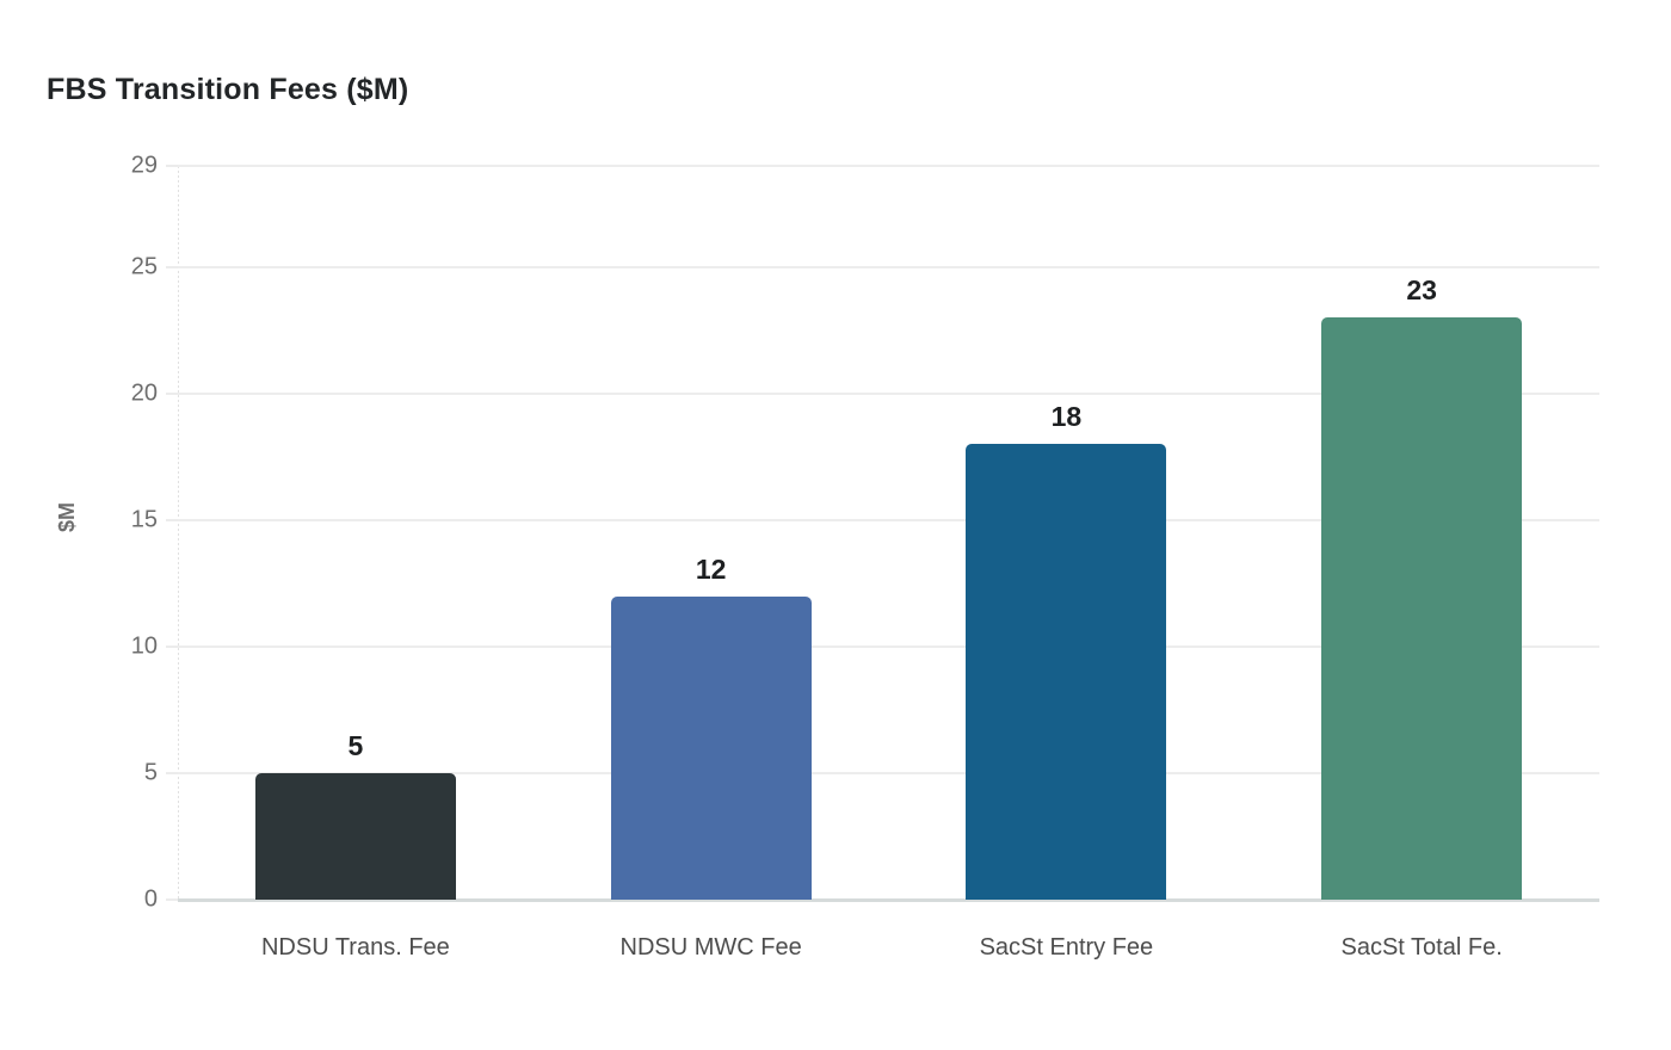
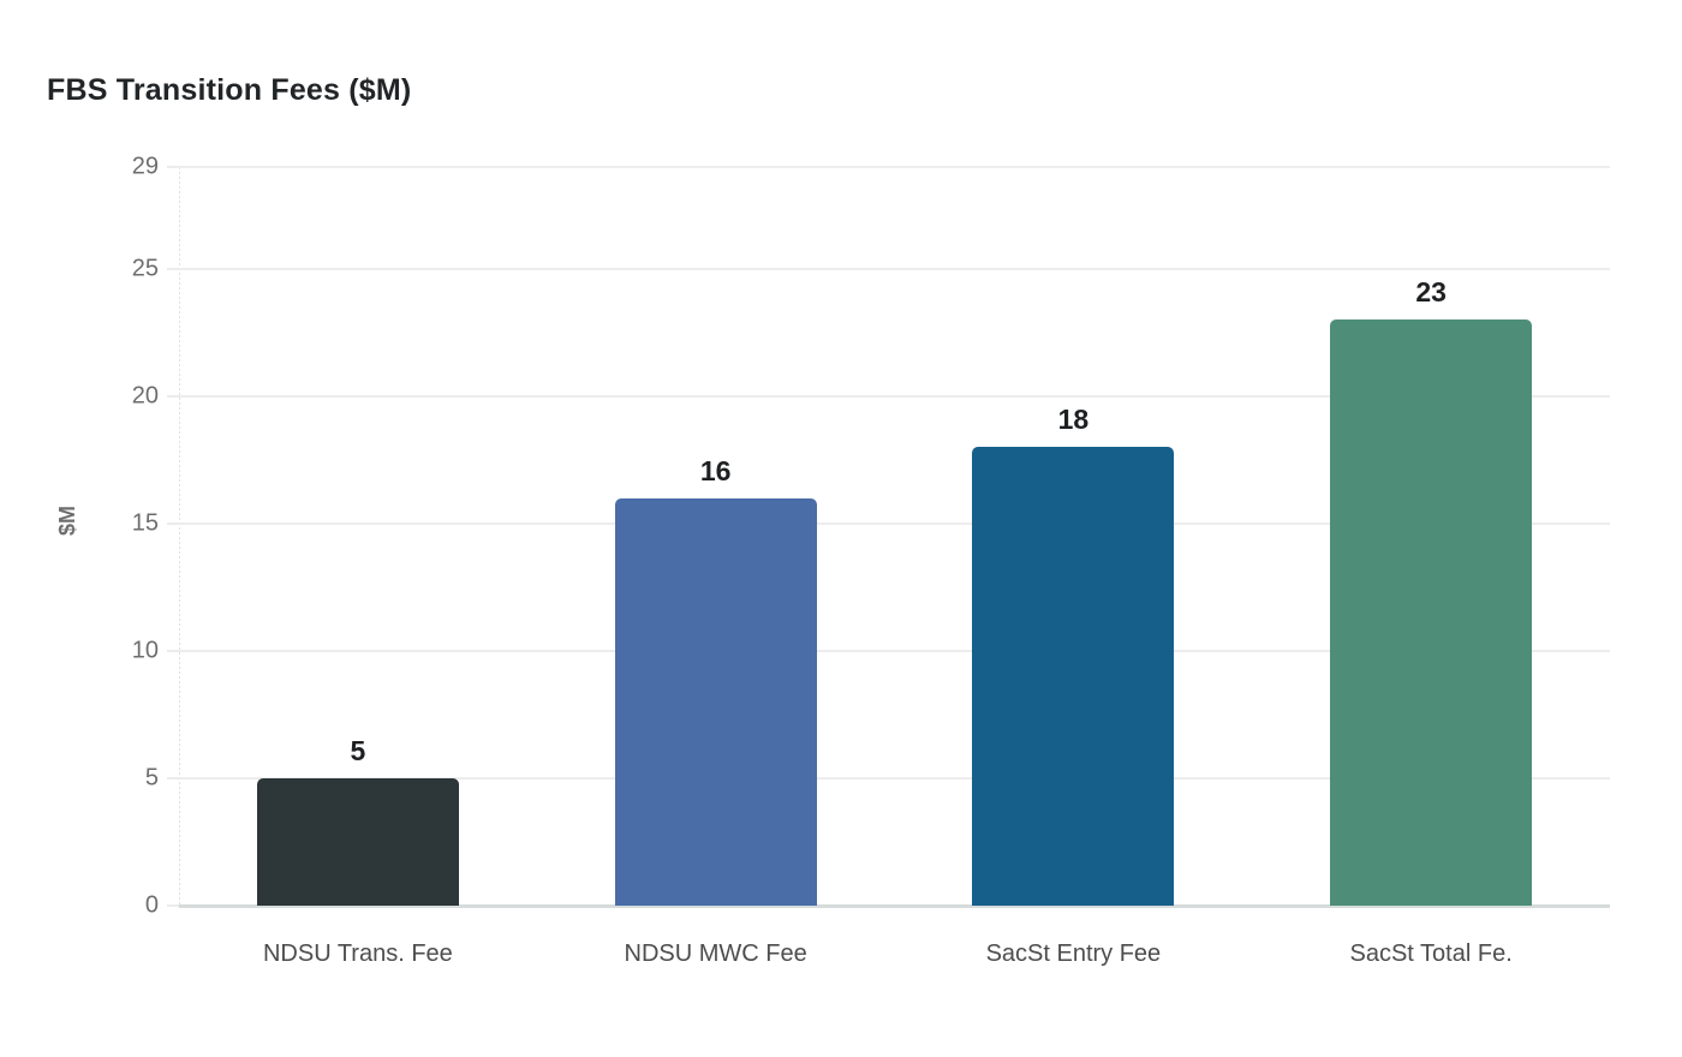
NDSU MWC Fee: 12 -> 16
